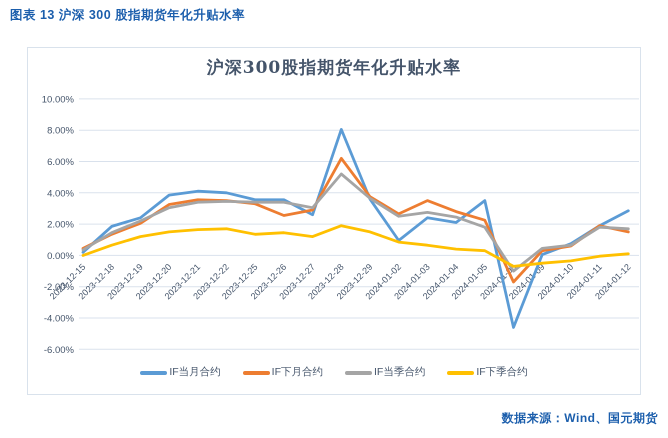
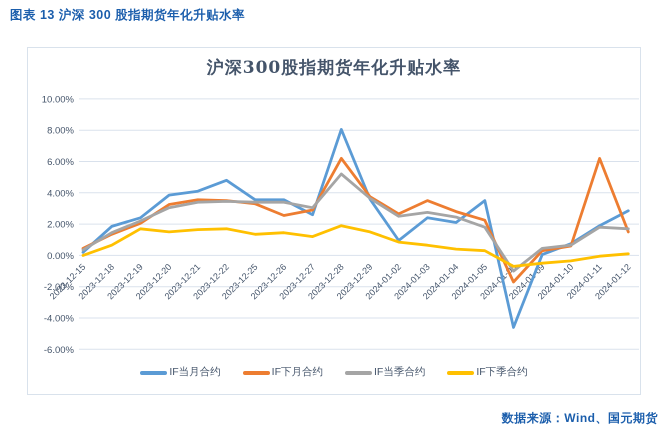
IF下季合约/2023-12-19: 1.2% -> 1.7%
IF当月合约/2023-12-22: 4.0% -> 4.8%
IF下月合约/2024-01-11: 1.9% -> 6.2%
